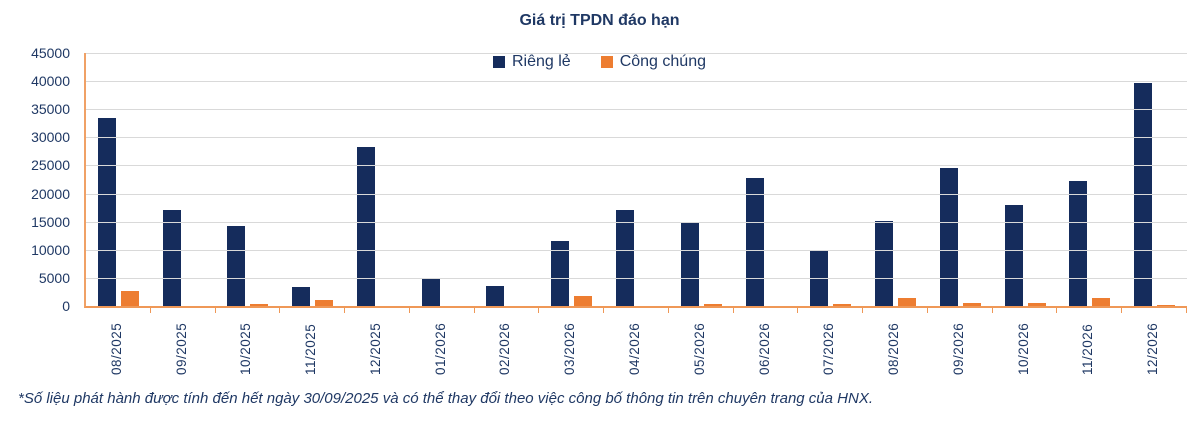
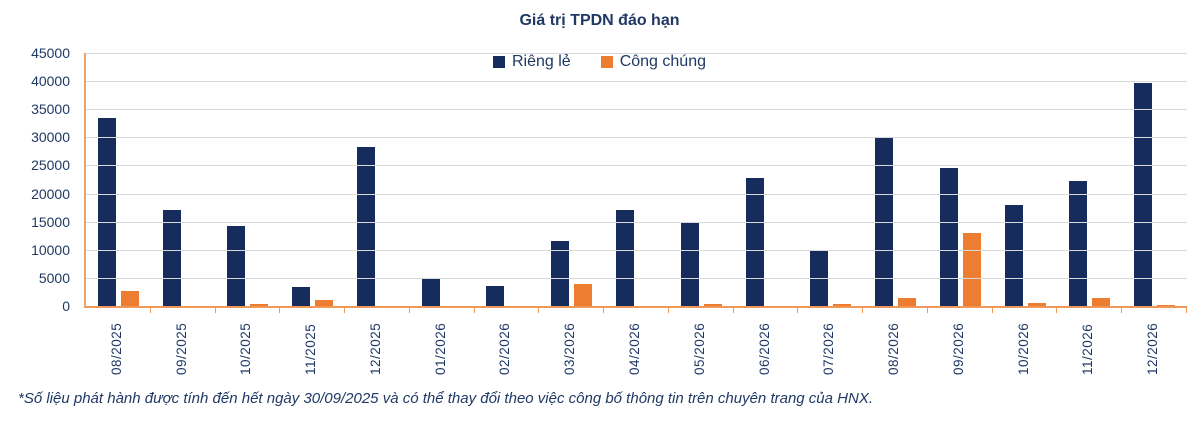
Công chúng/03/2026: 2000 -> 4000
Riêng lẻ/08/2026: 15000 -> 30000
Công chúng/09/2026: 1000 -> 13000
